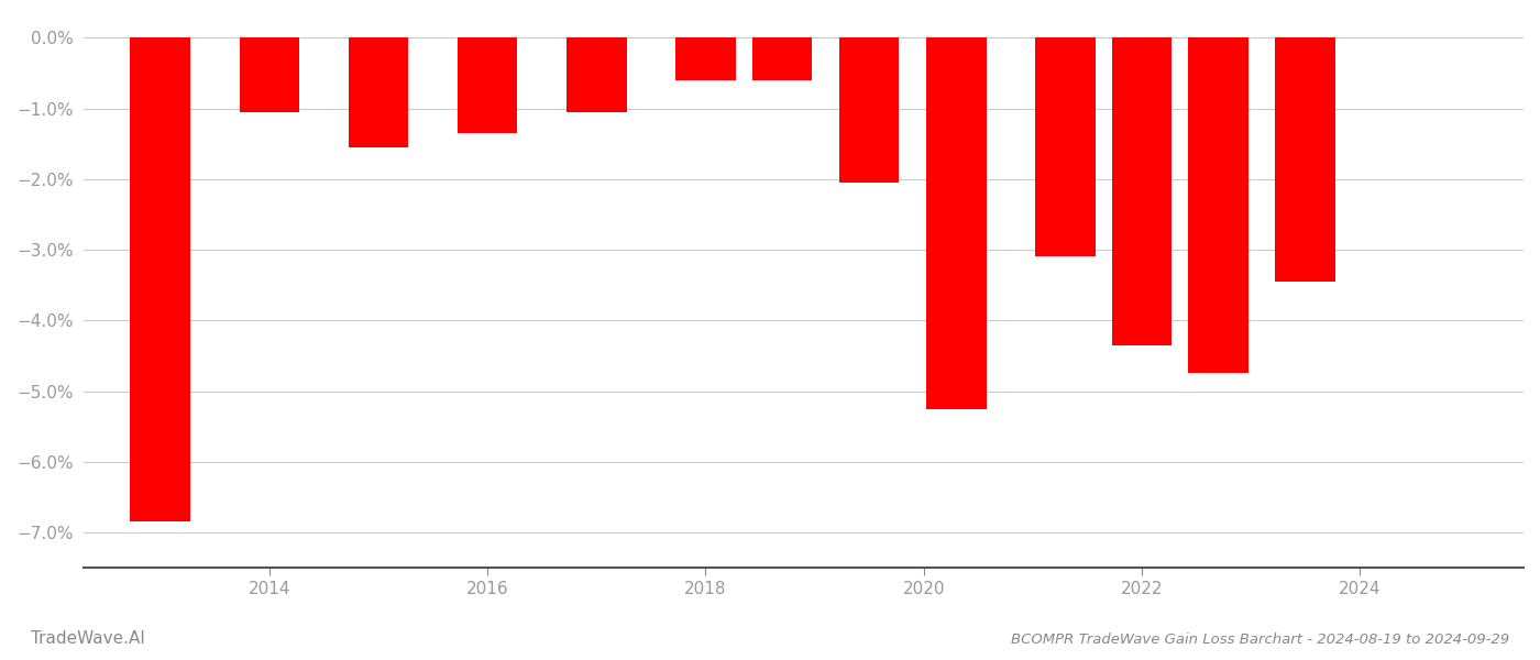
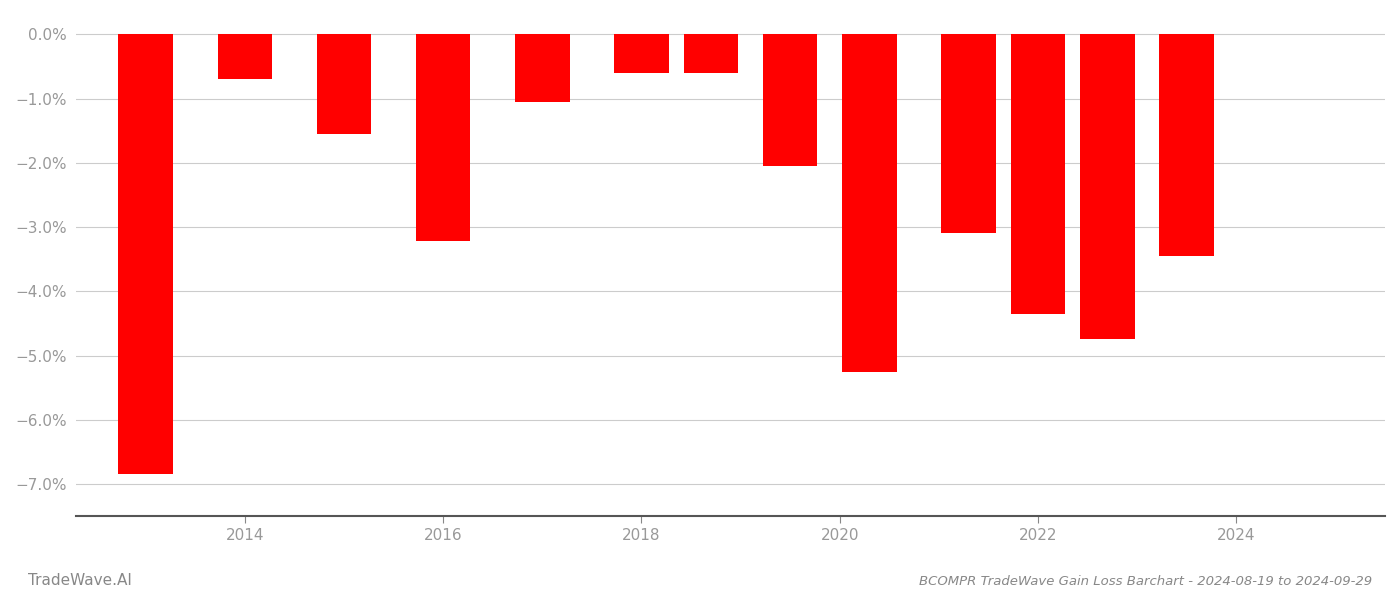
2014: -1.05% -> -0.70%
2016: -1.35% -> -3.22%
